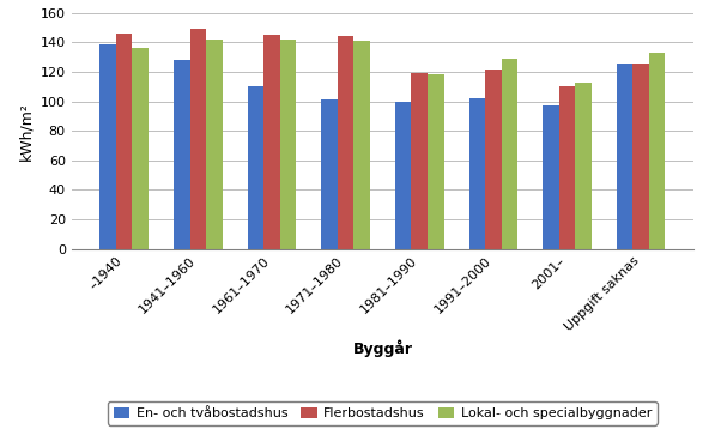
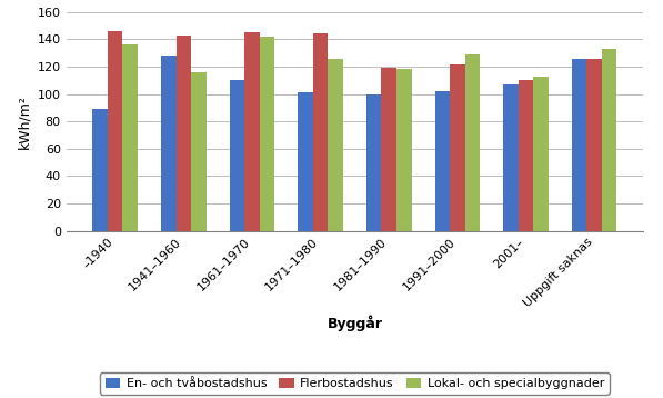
En- och tvåbostadshus/–1940: 139 -> 89
Flerbostadshus/1941–1960: 149 -> 143
Lokal- och specialbyggnader/1941–1960: 142 -> 116
Lokal- och specialbyggnader/1971–1980: 141 -> 126
En- och tvåbostadshus/2001–: 97 -> 107
